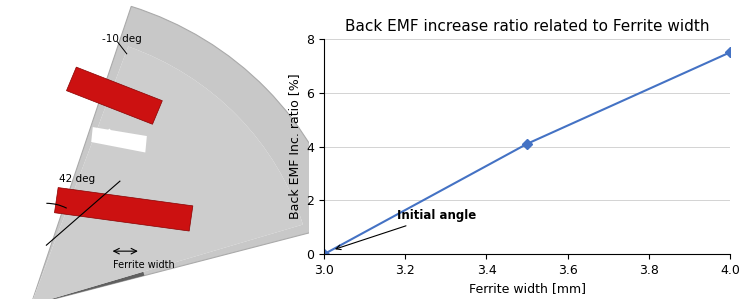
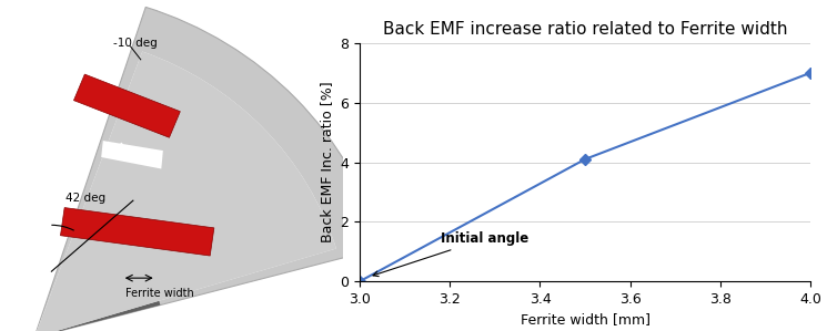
4.0: 7.5 -> 7.0
